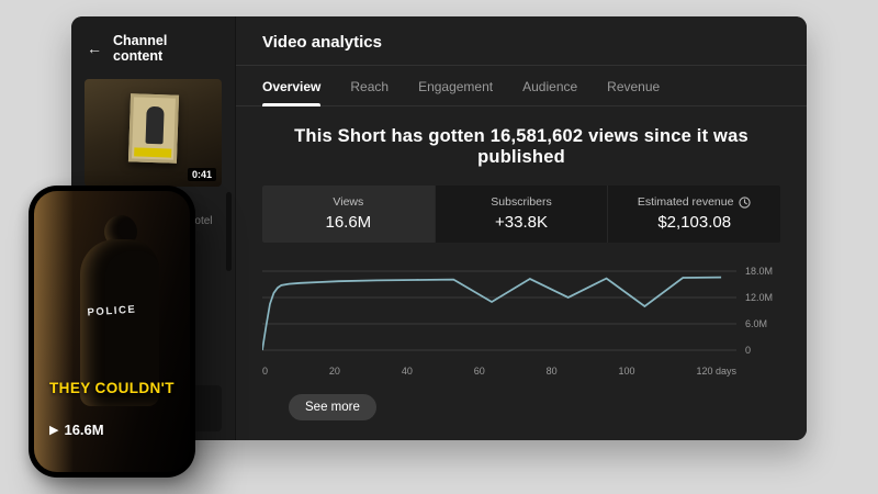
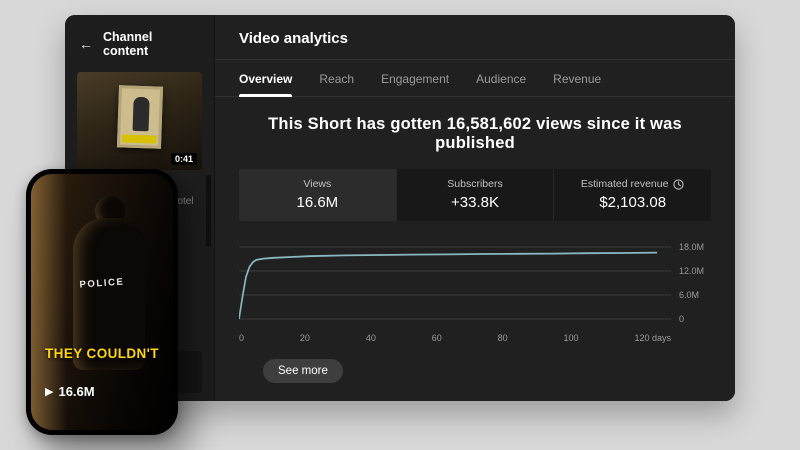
60: 11M -> 16M
80: 12M -> 16M
100: 10M -> 16M
